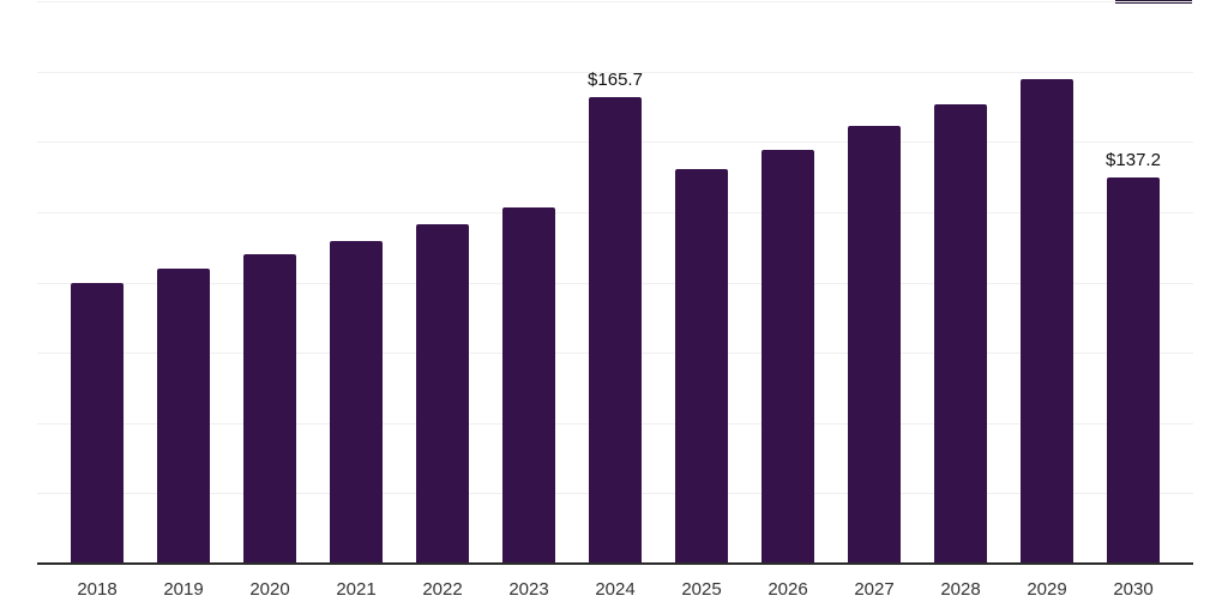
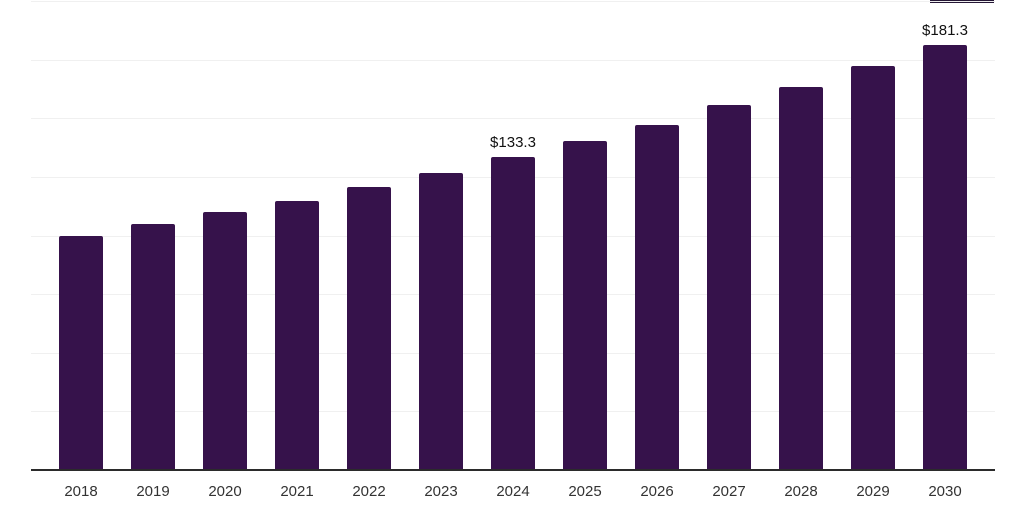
2024: $165.7 -> $133.3
2030: $137.2 -> $181.3
